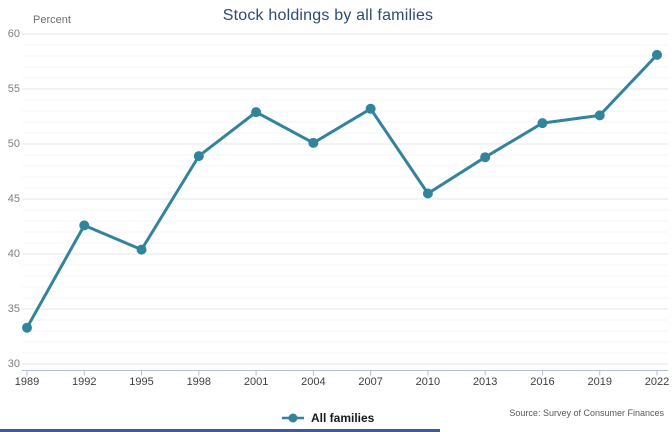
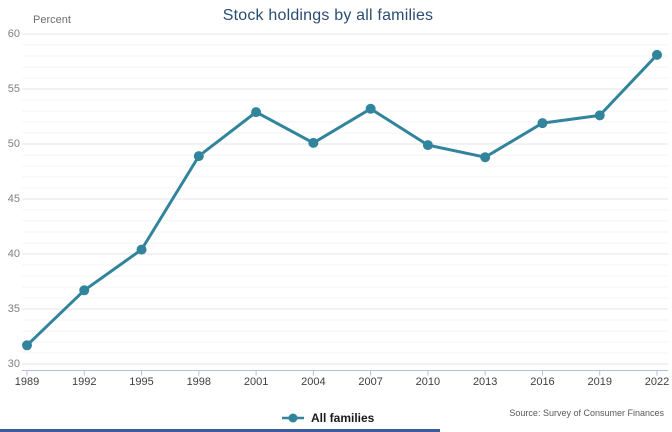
1989: 33.3 -> 31.7
1992: 42.6 -> 36.7
2010: 45.5 -> 49.9
